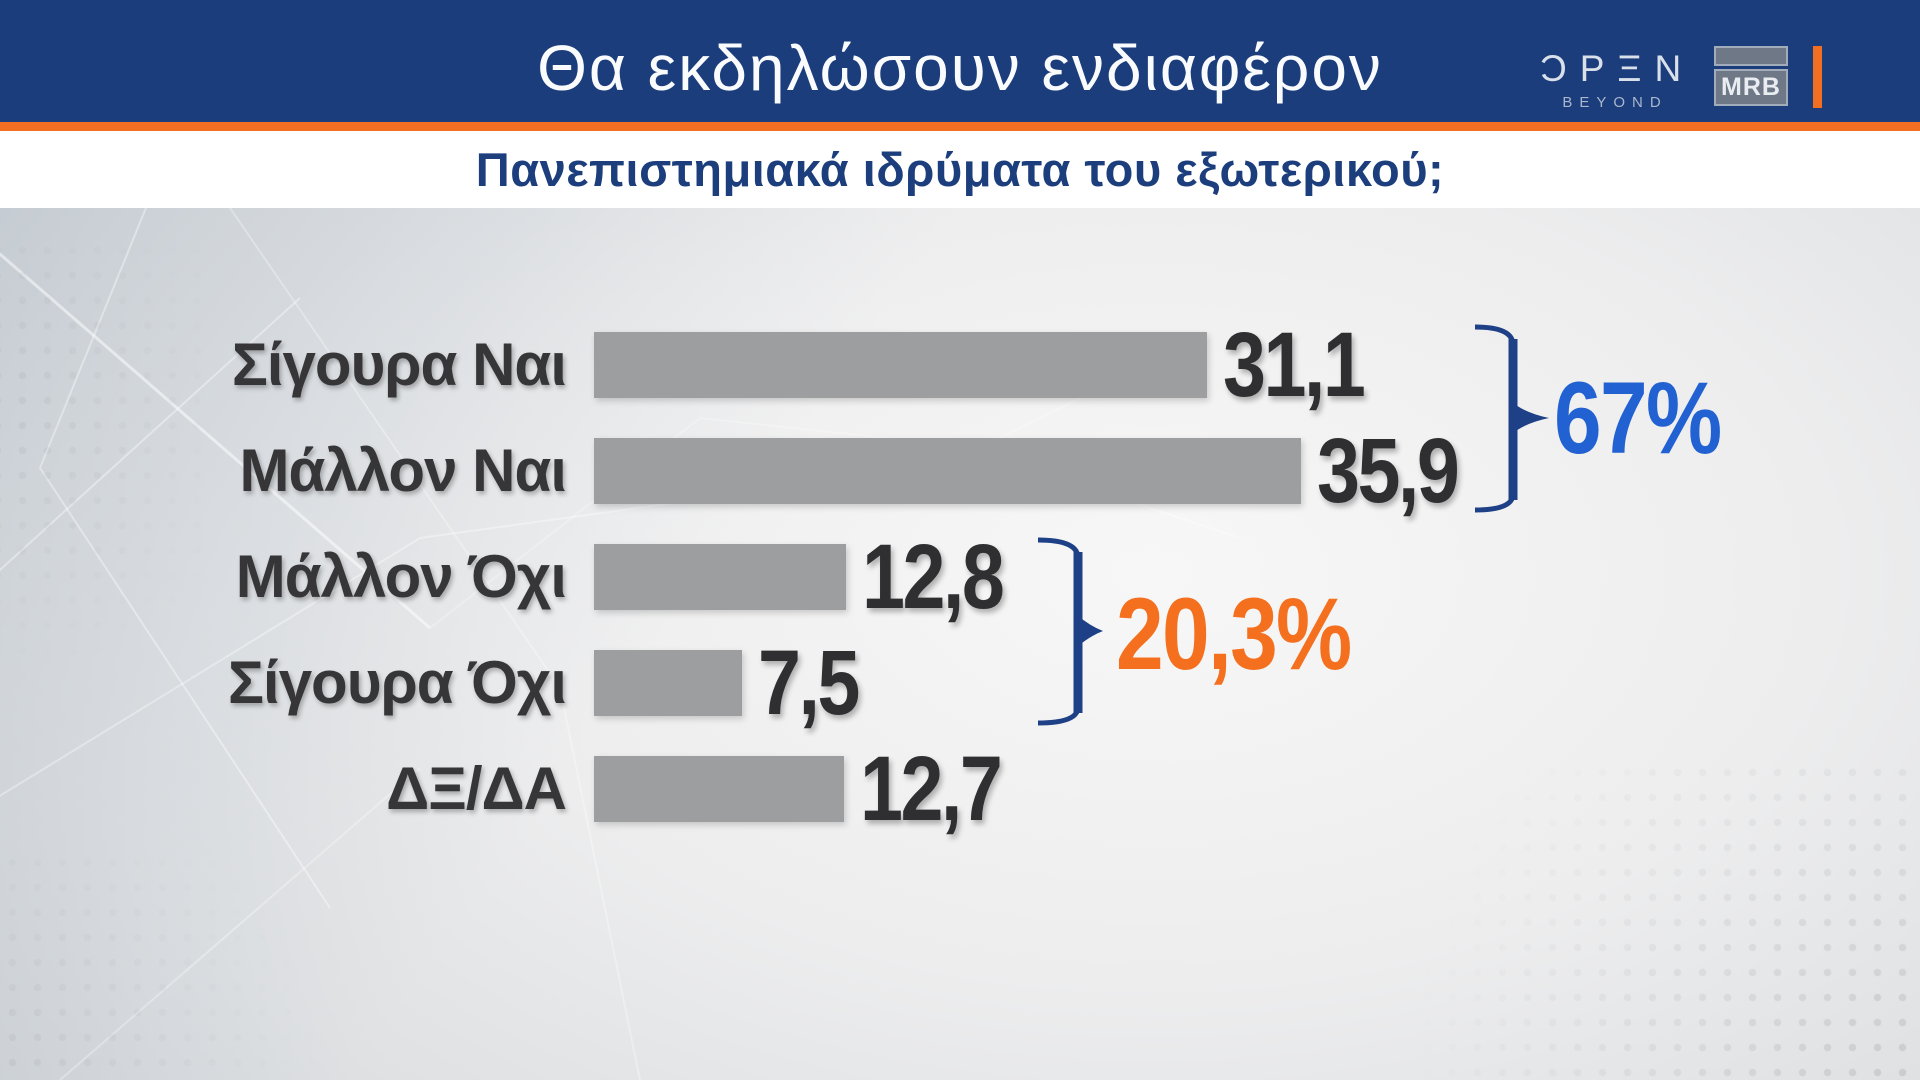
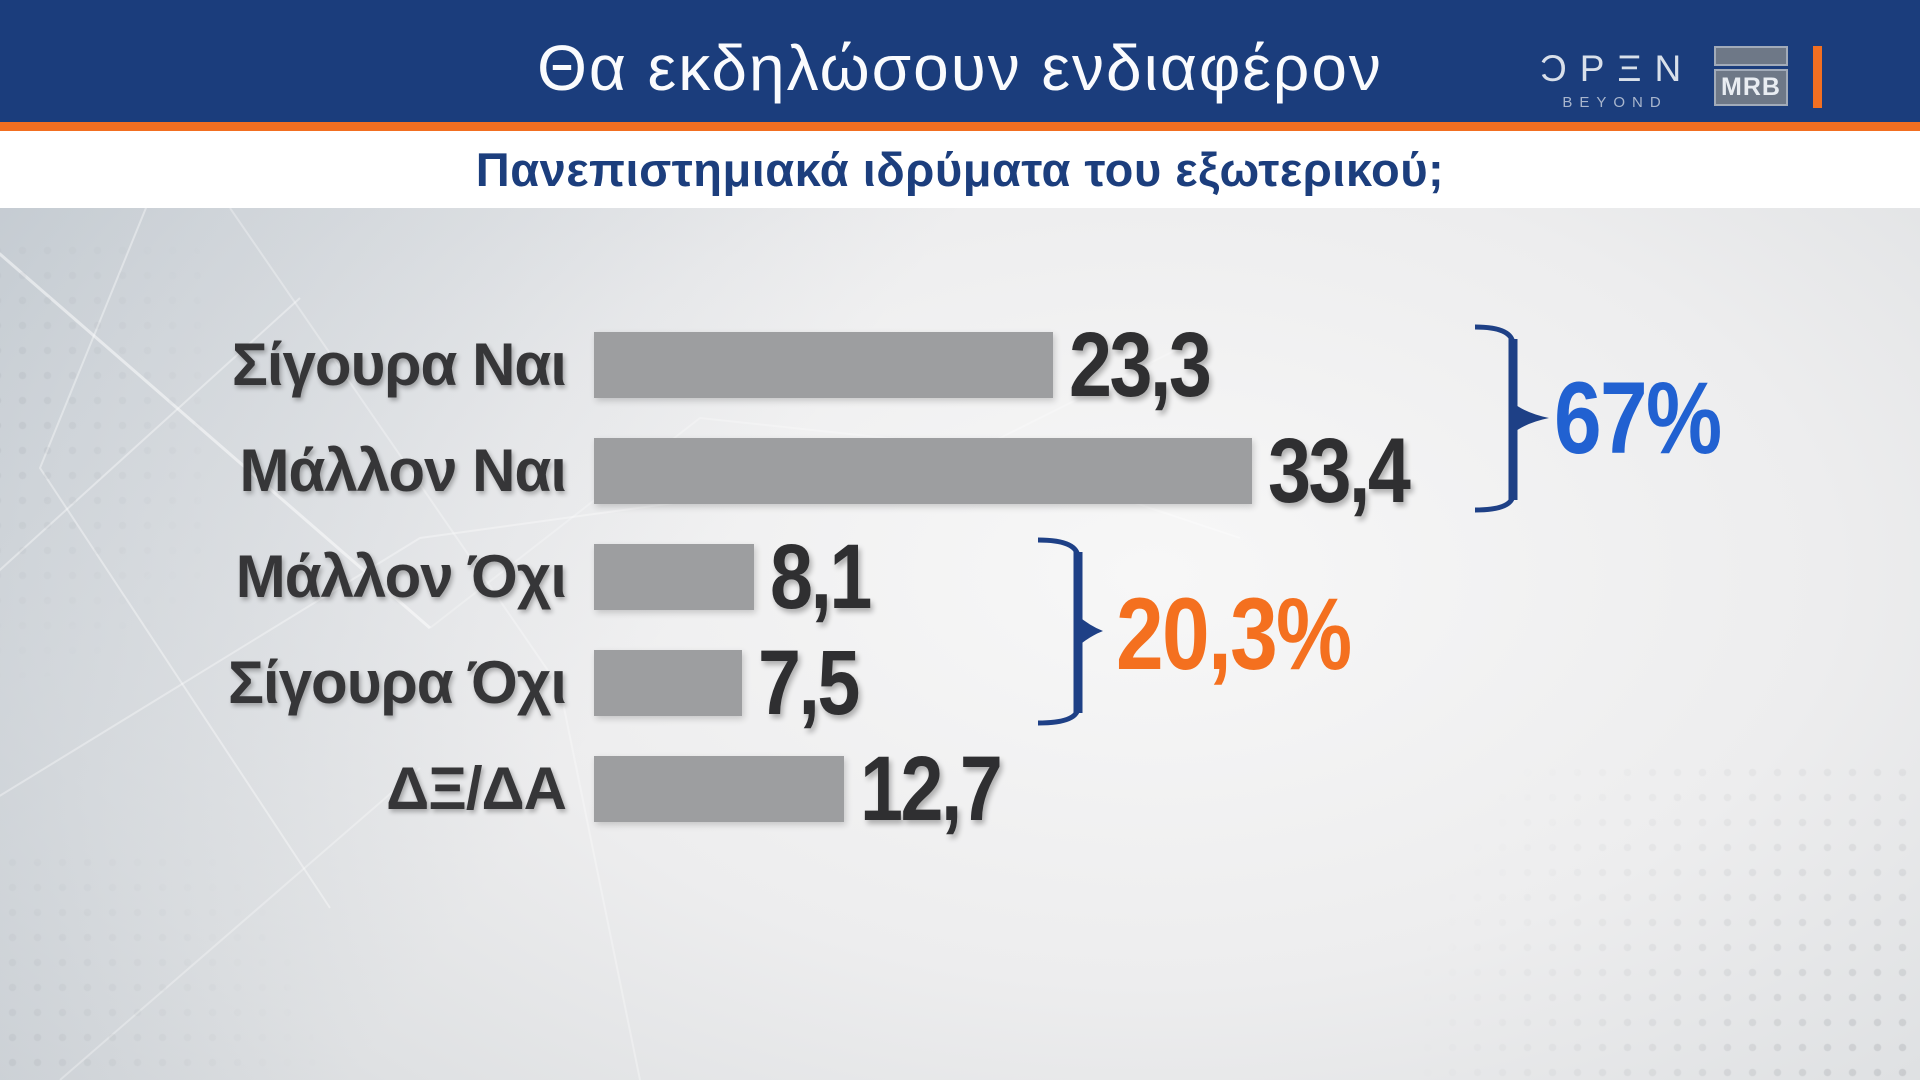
Σίγουρα Ναι: 31,1 -> 23,3
Μάλλον Ναι: 35,9 -> 33,4
Μάλλον Όχι: 12,8 -> 8,1
